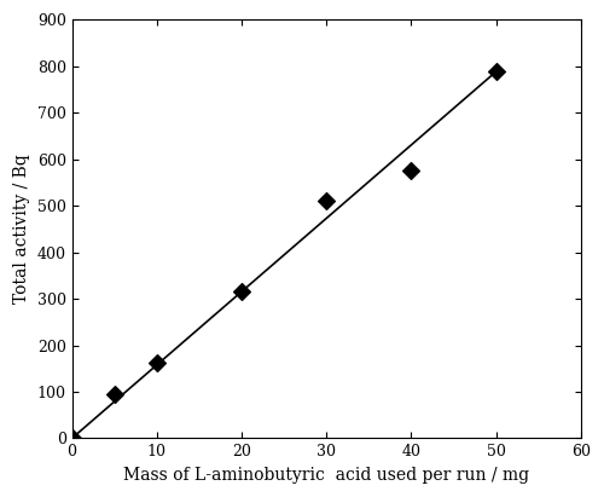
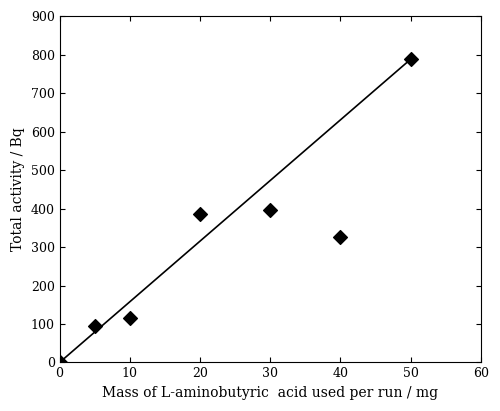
10: 163 -> 115
20: 315 -> 385
30: 510 -> 395
40: 575 -> 325
